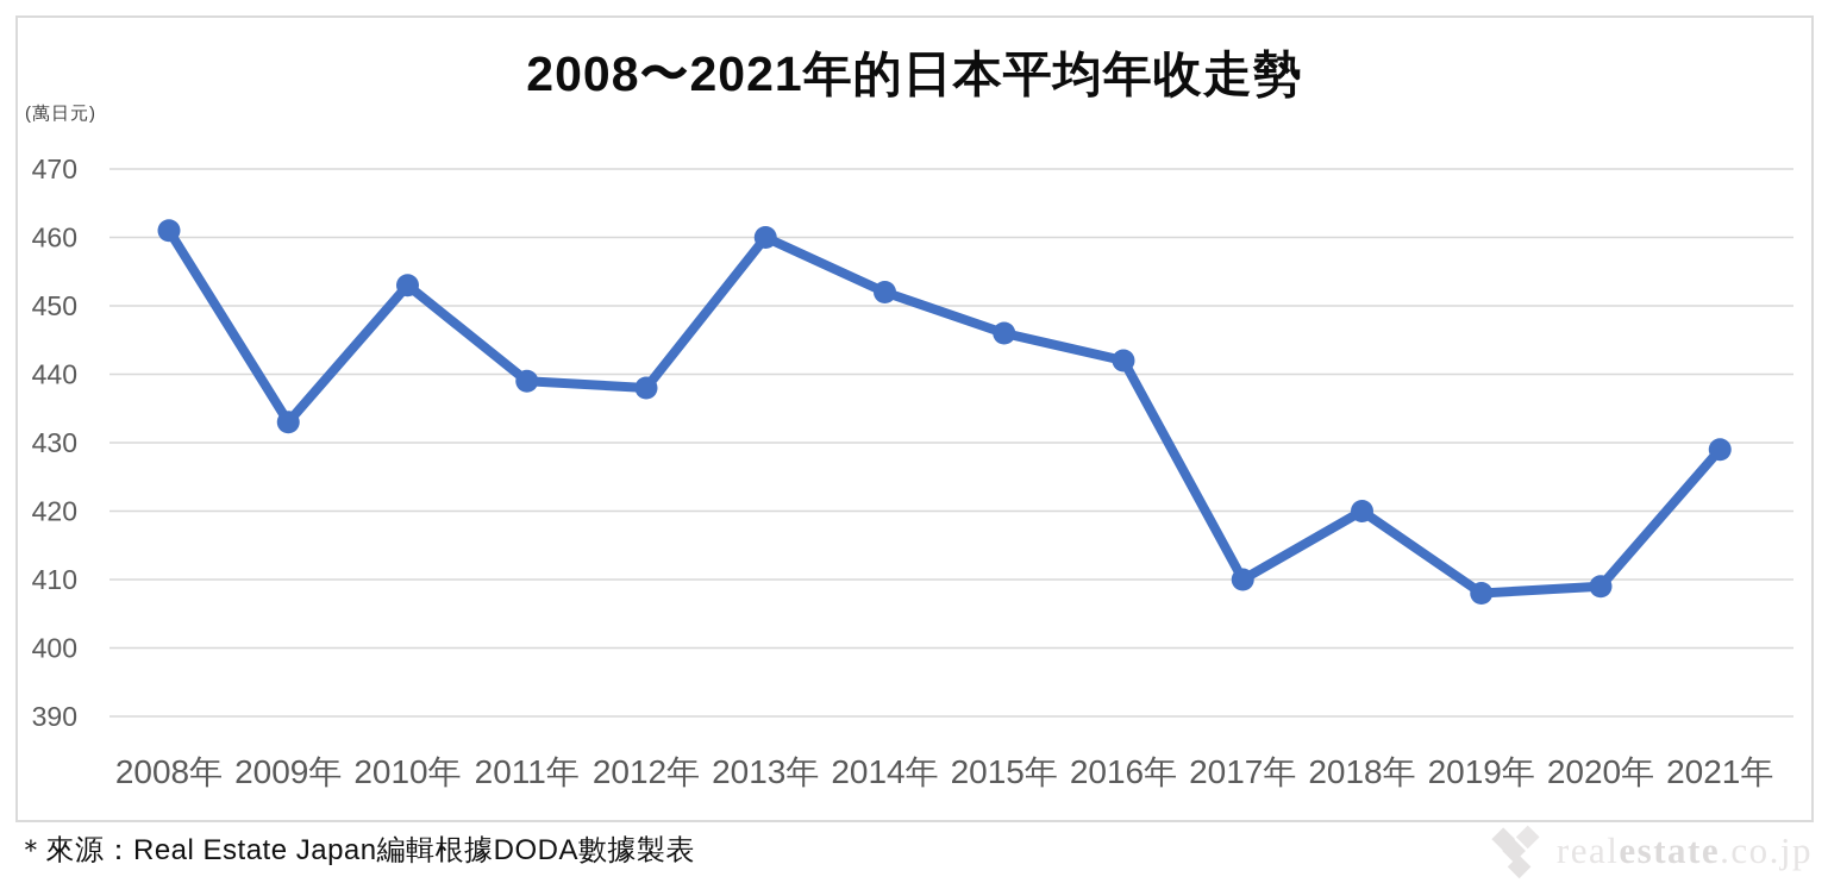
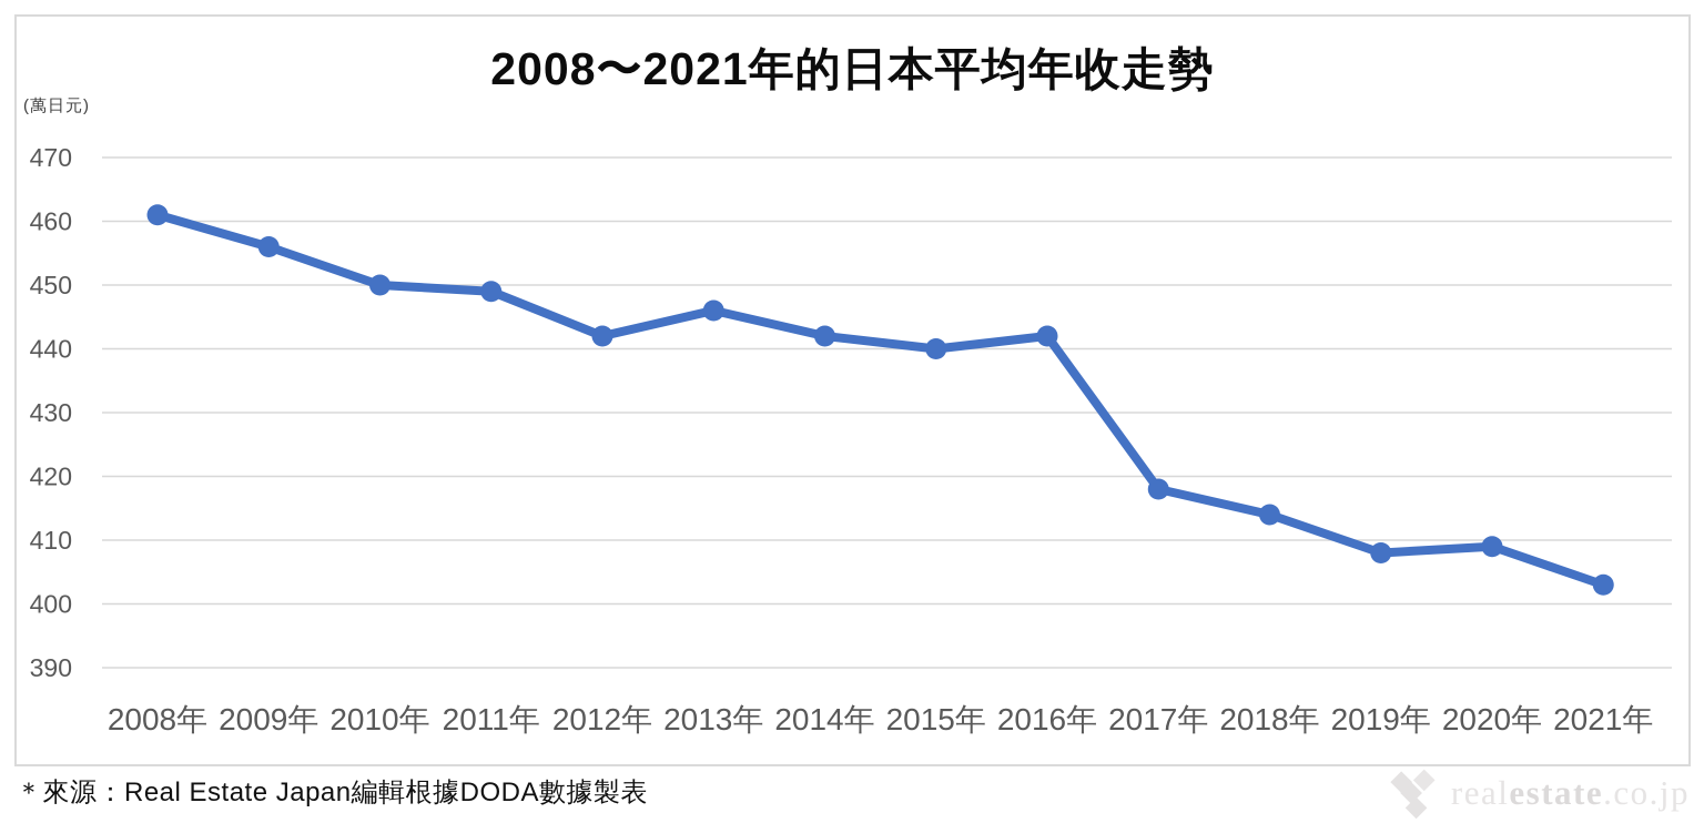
2009年: 433 -> 456
2010年: 453 -> 450
2011年: 439 -> 449
2012年: 438 -> 442
2013年: 460 -> 446
2014年: 452 -> 442
2015年: 446 -> 440
2017年: 410 -> 418
2018年: 420 -> 414
2021年: 429 -> 403
